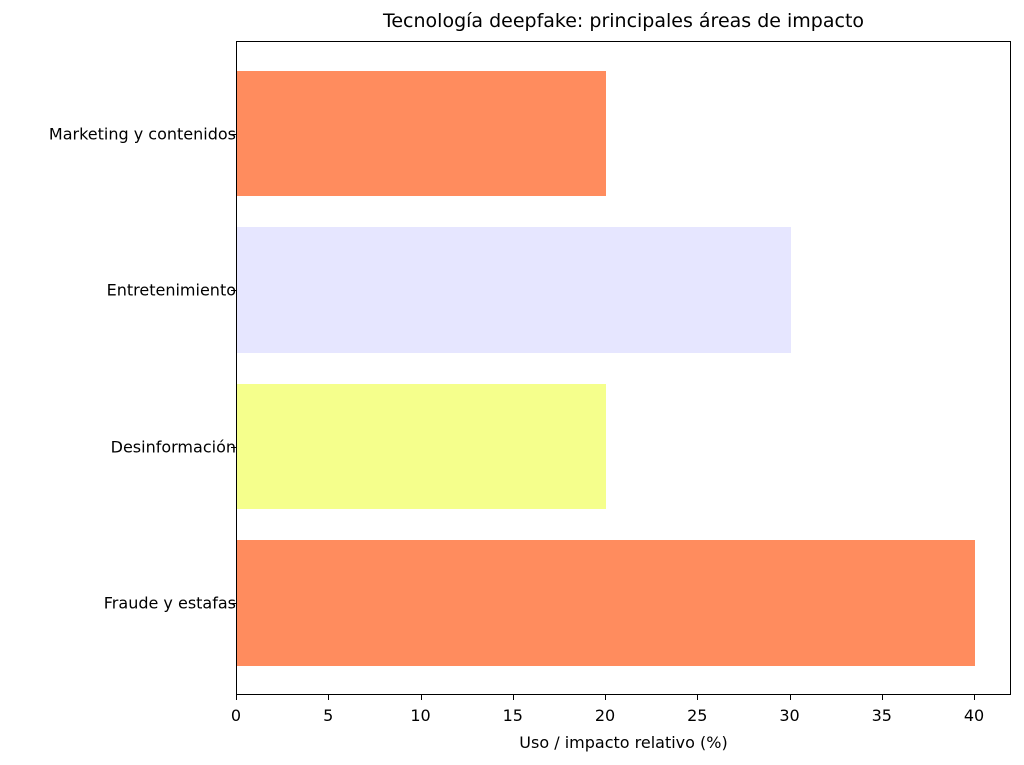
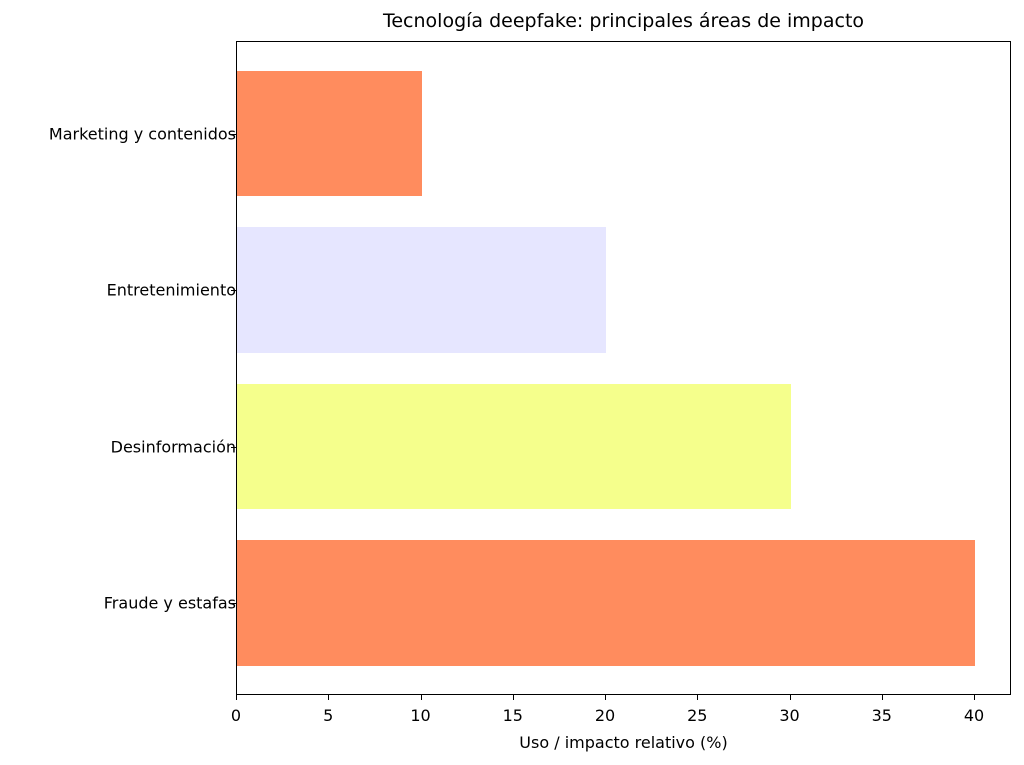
Desinformación: 20 -> 30
Entretenimiento: 30 -> 20
Marketing y contenidos: 20 -> 10
